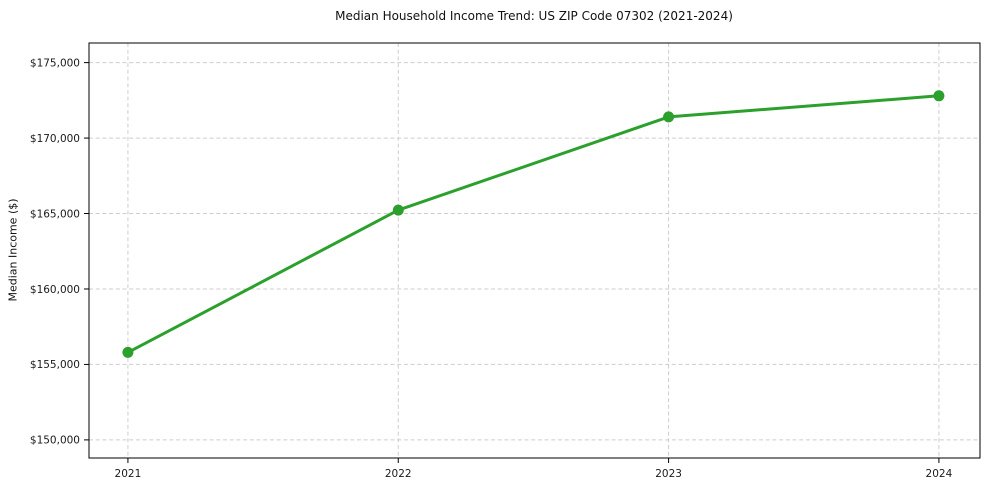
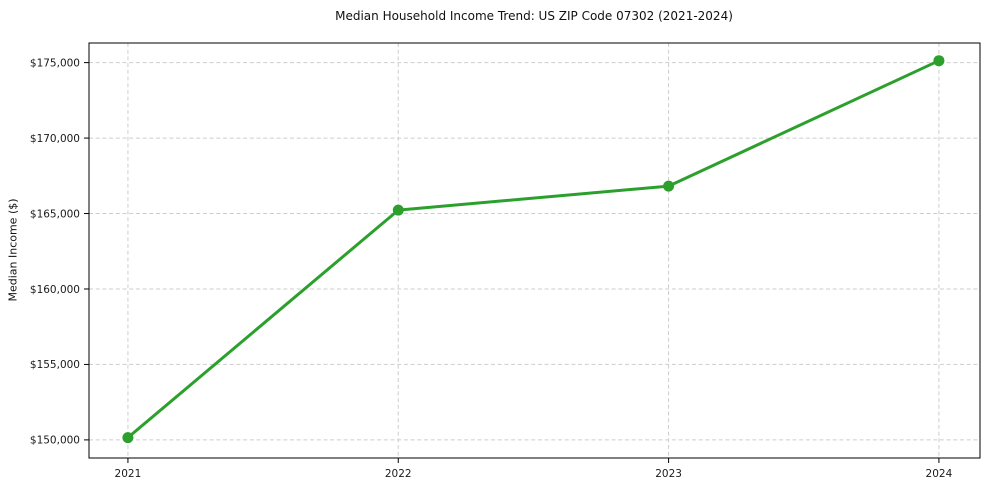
2021: $155800 -> $150200
2023: $171400 -> $166800
2024: $172800 -> $175100
